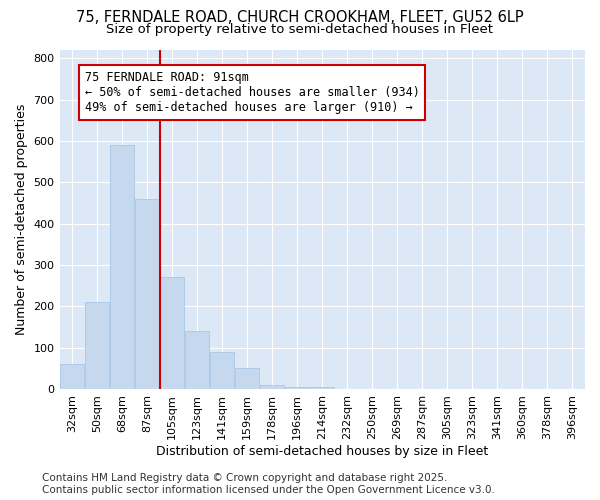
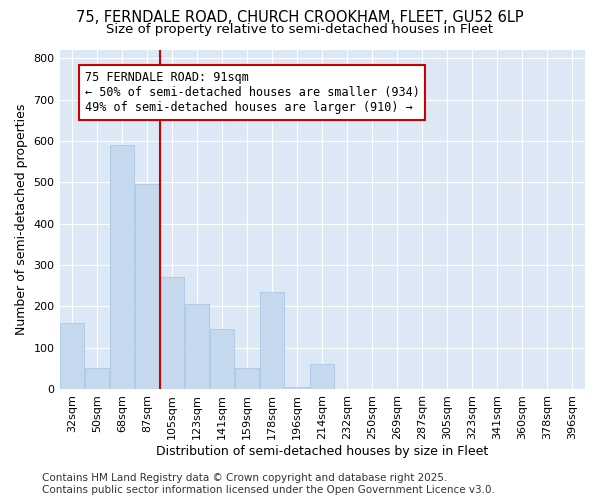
32sqm: 60 -> 160
50sqm: 210 -> 50
87sqm: 460 -> 495
123sqm: 140 -> 205
141sqm: 90 -> 145
178sqm: 10 -> 235
214sqm: 5 -> 60
